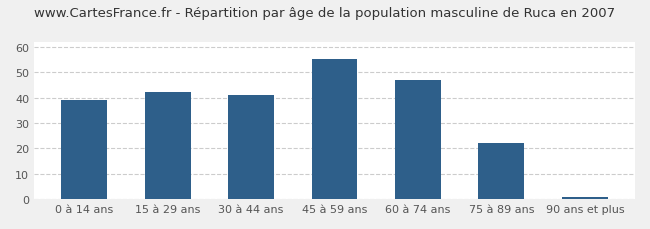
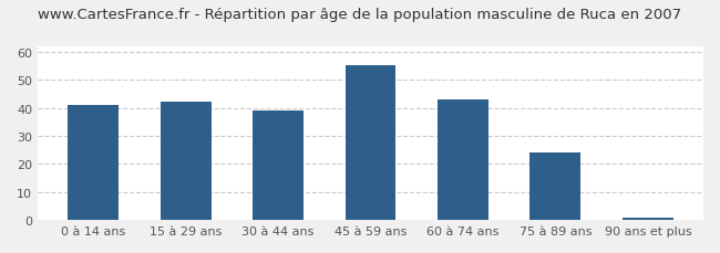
0 à 14 ans: 39 -> 41
30 à 44 ans: 41 -> 39
60 à 74 ans: 47 -> 43
75 à 89 ans: 22 -> 24
